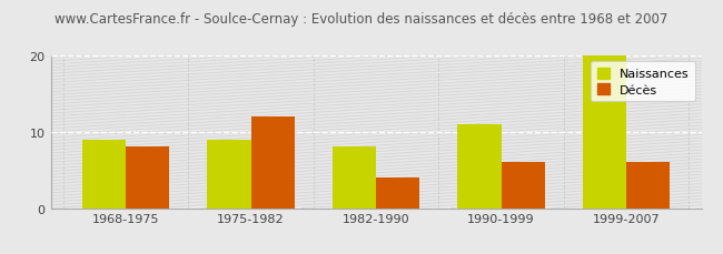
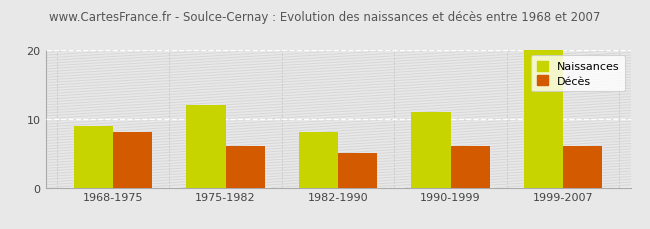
Naissances/1975-1982: 9 -> 12
Décès/1975-1982: 12 -> 6
Décès/1982-1990: 4 -> 5
